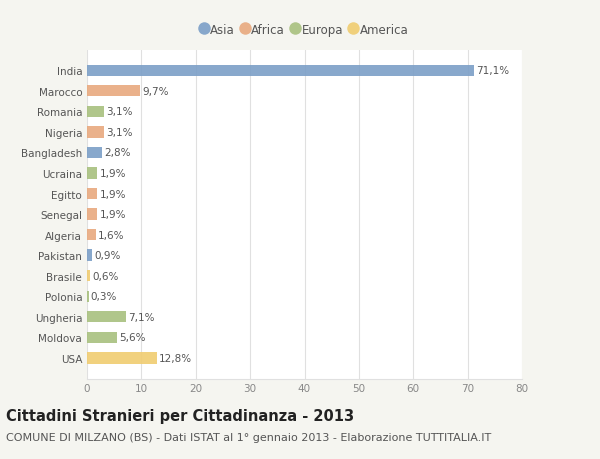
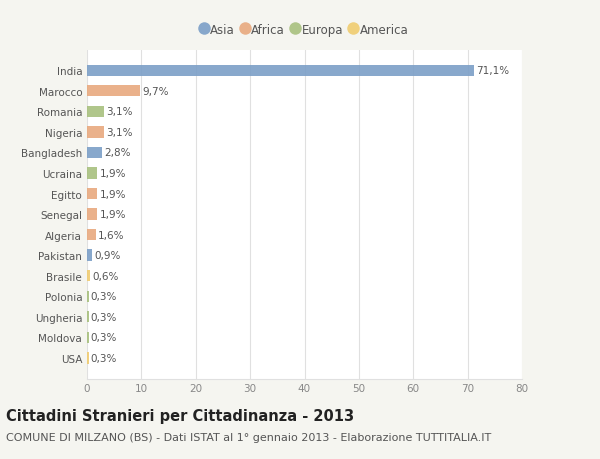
Ungheria: 7,1% -> 0,3%
Moldova: 5,6% -> 0,3%
USA: 12,8% -> 0,3%
